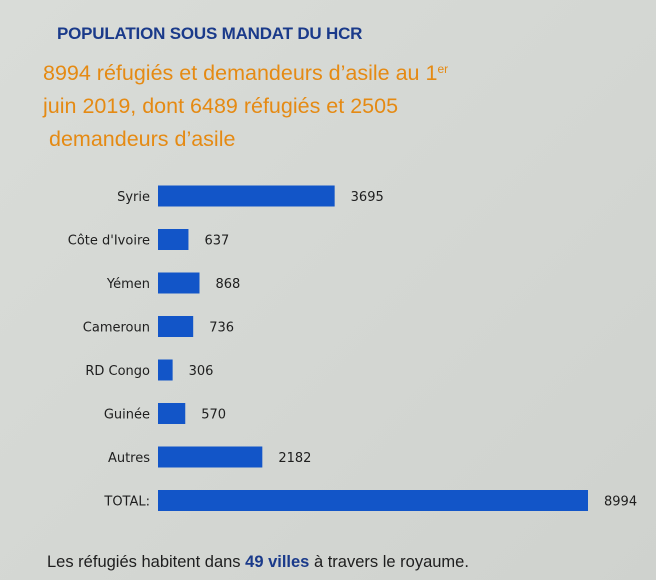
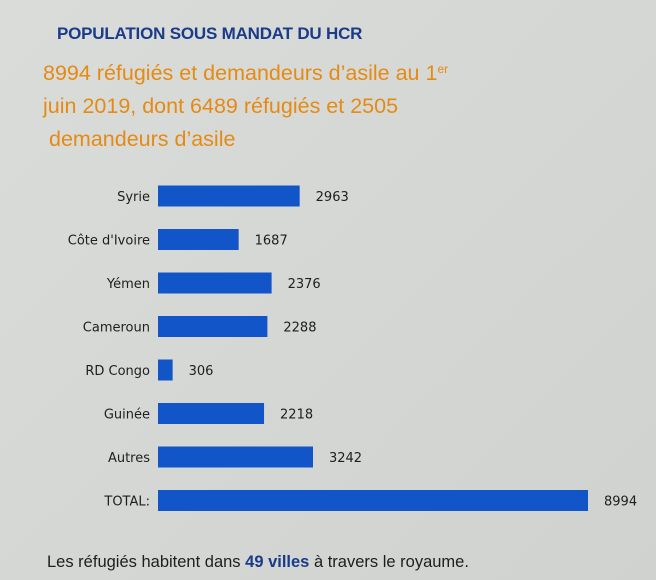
Syrie: 3695 -> 2963
Côte d'Ivoire: 637 -> 1687
Yémen: 868 -> 2376
Cameroun: 736 -> 2288
Guinée: 570 -> 2218
Autres: 2182 -> 3242
